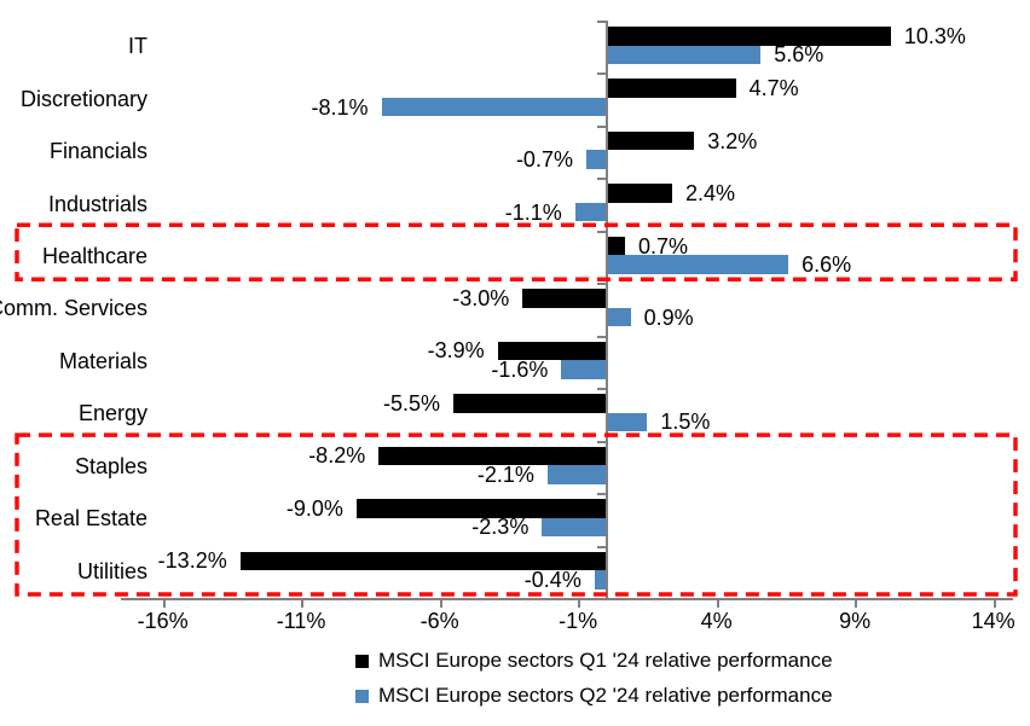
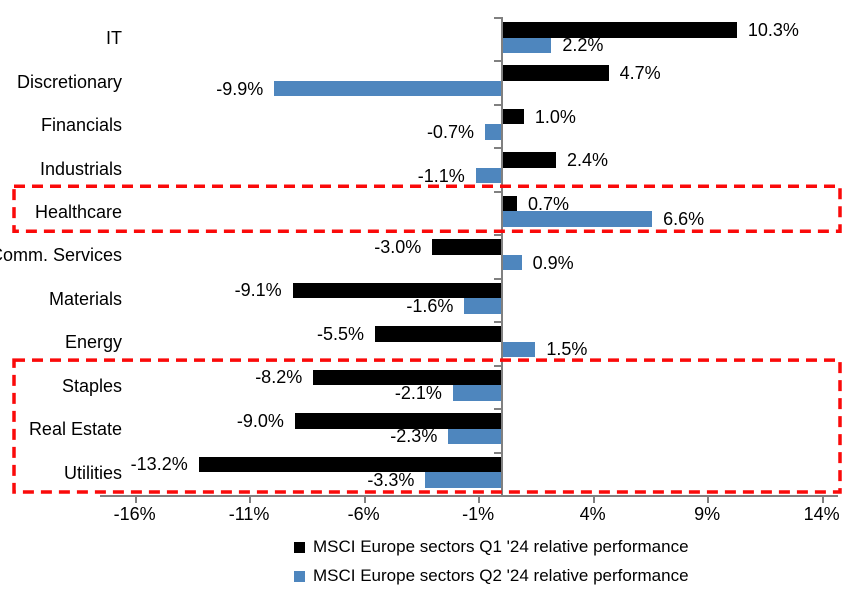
MSCI Europe sectors Q2 '24 relative performance/IT: 5.6% -> 2.2%
MSCI Europe sectors Q2 '24 relative performance/Discretionary: -8.1% -> -9.9%
MSCI Europe sectors Q1 '24 relative performance/Financials: 3.2% -> 1.0%
MSCI Europe sectors Q1 '24 relative performance/Materials: -3.9% -> -9.1%
MSCI Europe sectors Q2 '24 relative performance/Utilities: -0.4% -> -3.3%
